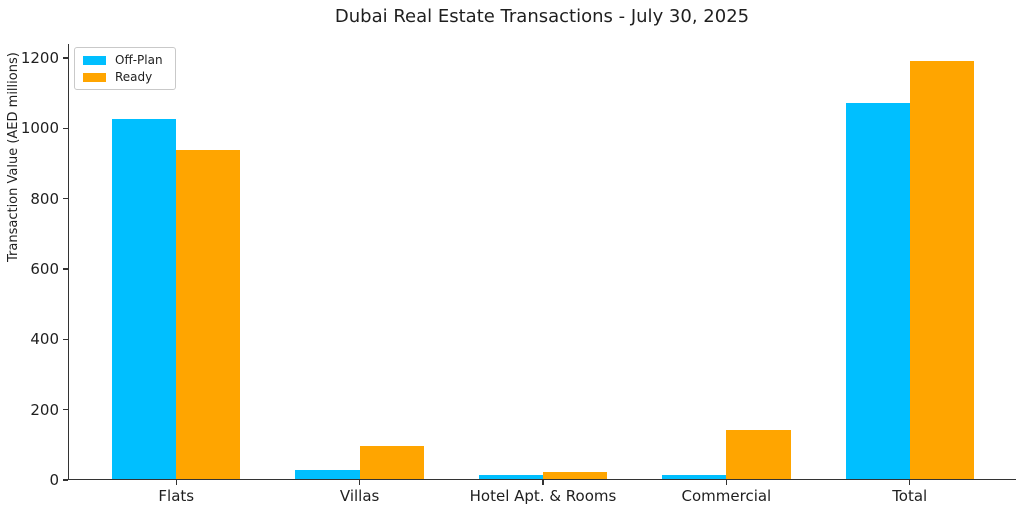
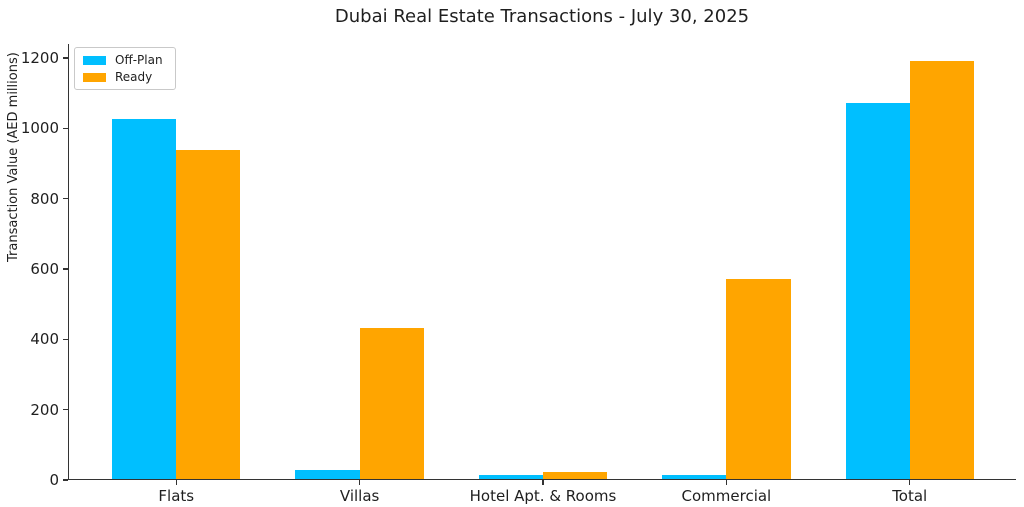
Ready/Villas: 90 -> 430
Ready/Commercial: 140 -> 570
